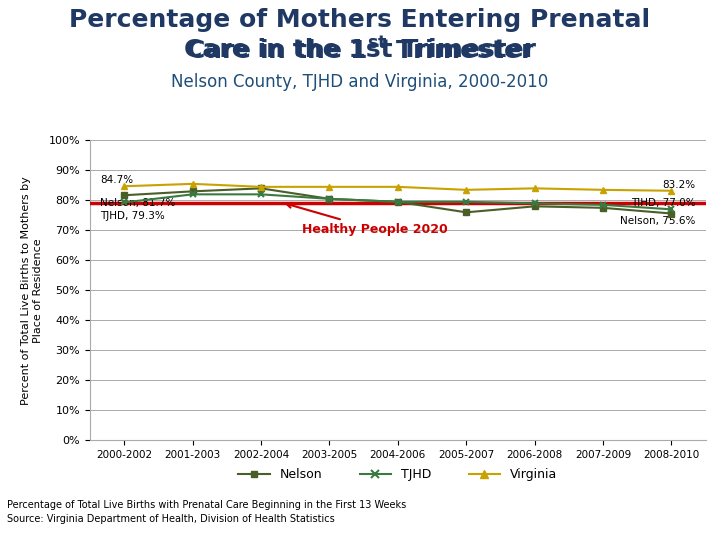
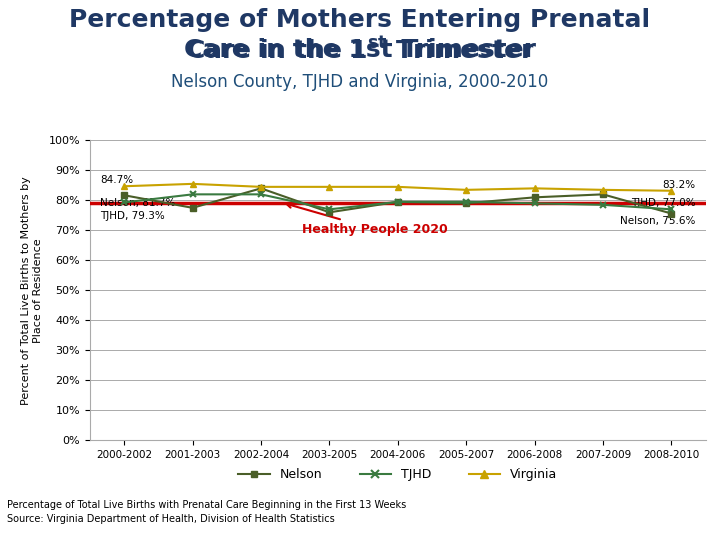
Nelson/2001-2003: 83.0% -> 77.5%
Nelson/2003-2005: 80.5% -> 76.0%
TJHD/2003-2005: 80.5% -> 77.0%
Nelson/2005-2007: 76.0% -> 79.0%
Nelson/2006-2008: 78.0% -> 81.0%
Nelson/2007-2009: 77.5% -> 82.0%
